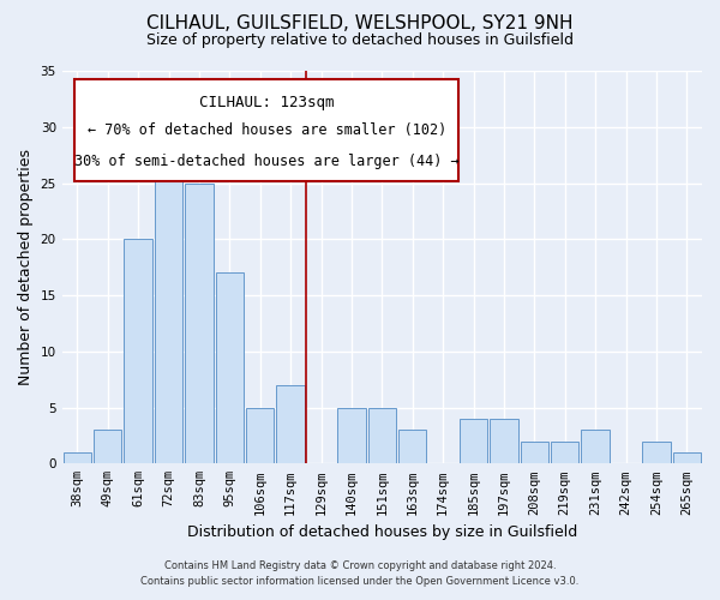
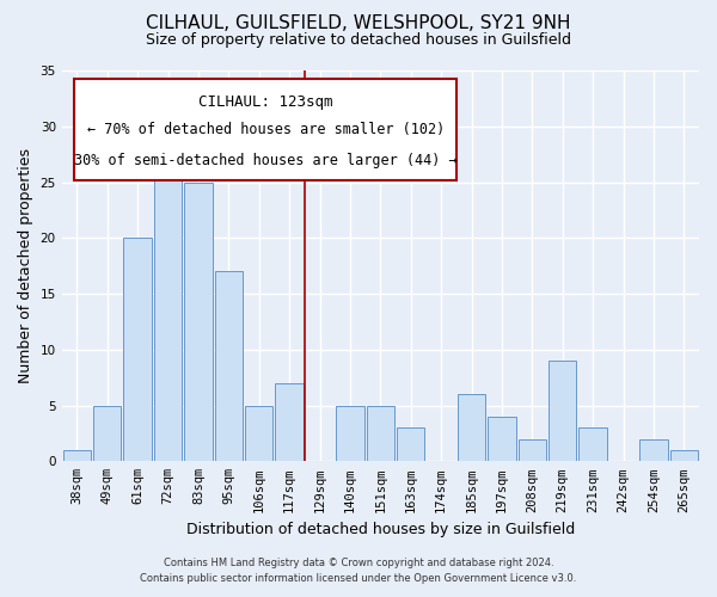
49sqm: 3 -> 5
185sqm: 4 -> 6
219sqm: 2 -> 9
